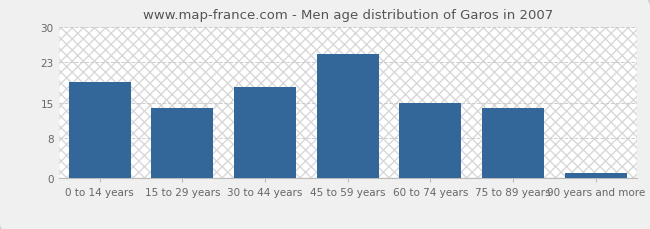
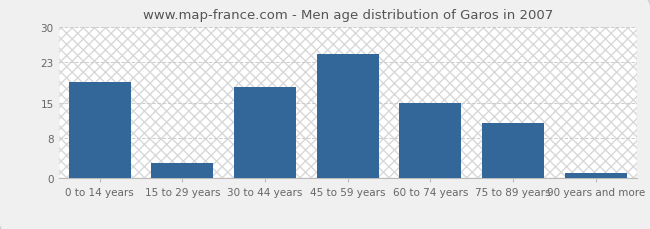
15 to 29 years: 14.0 -> 3.0
75 to 89 years: 14.0 -> 11.0
